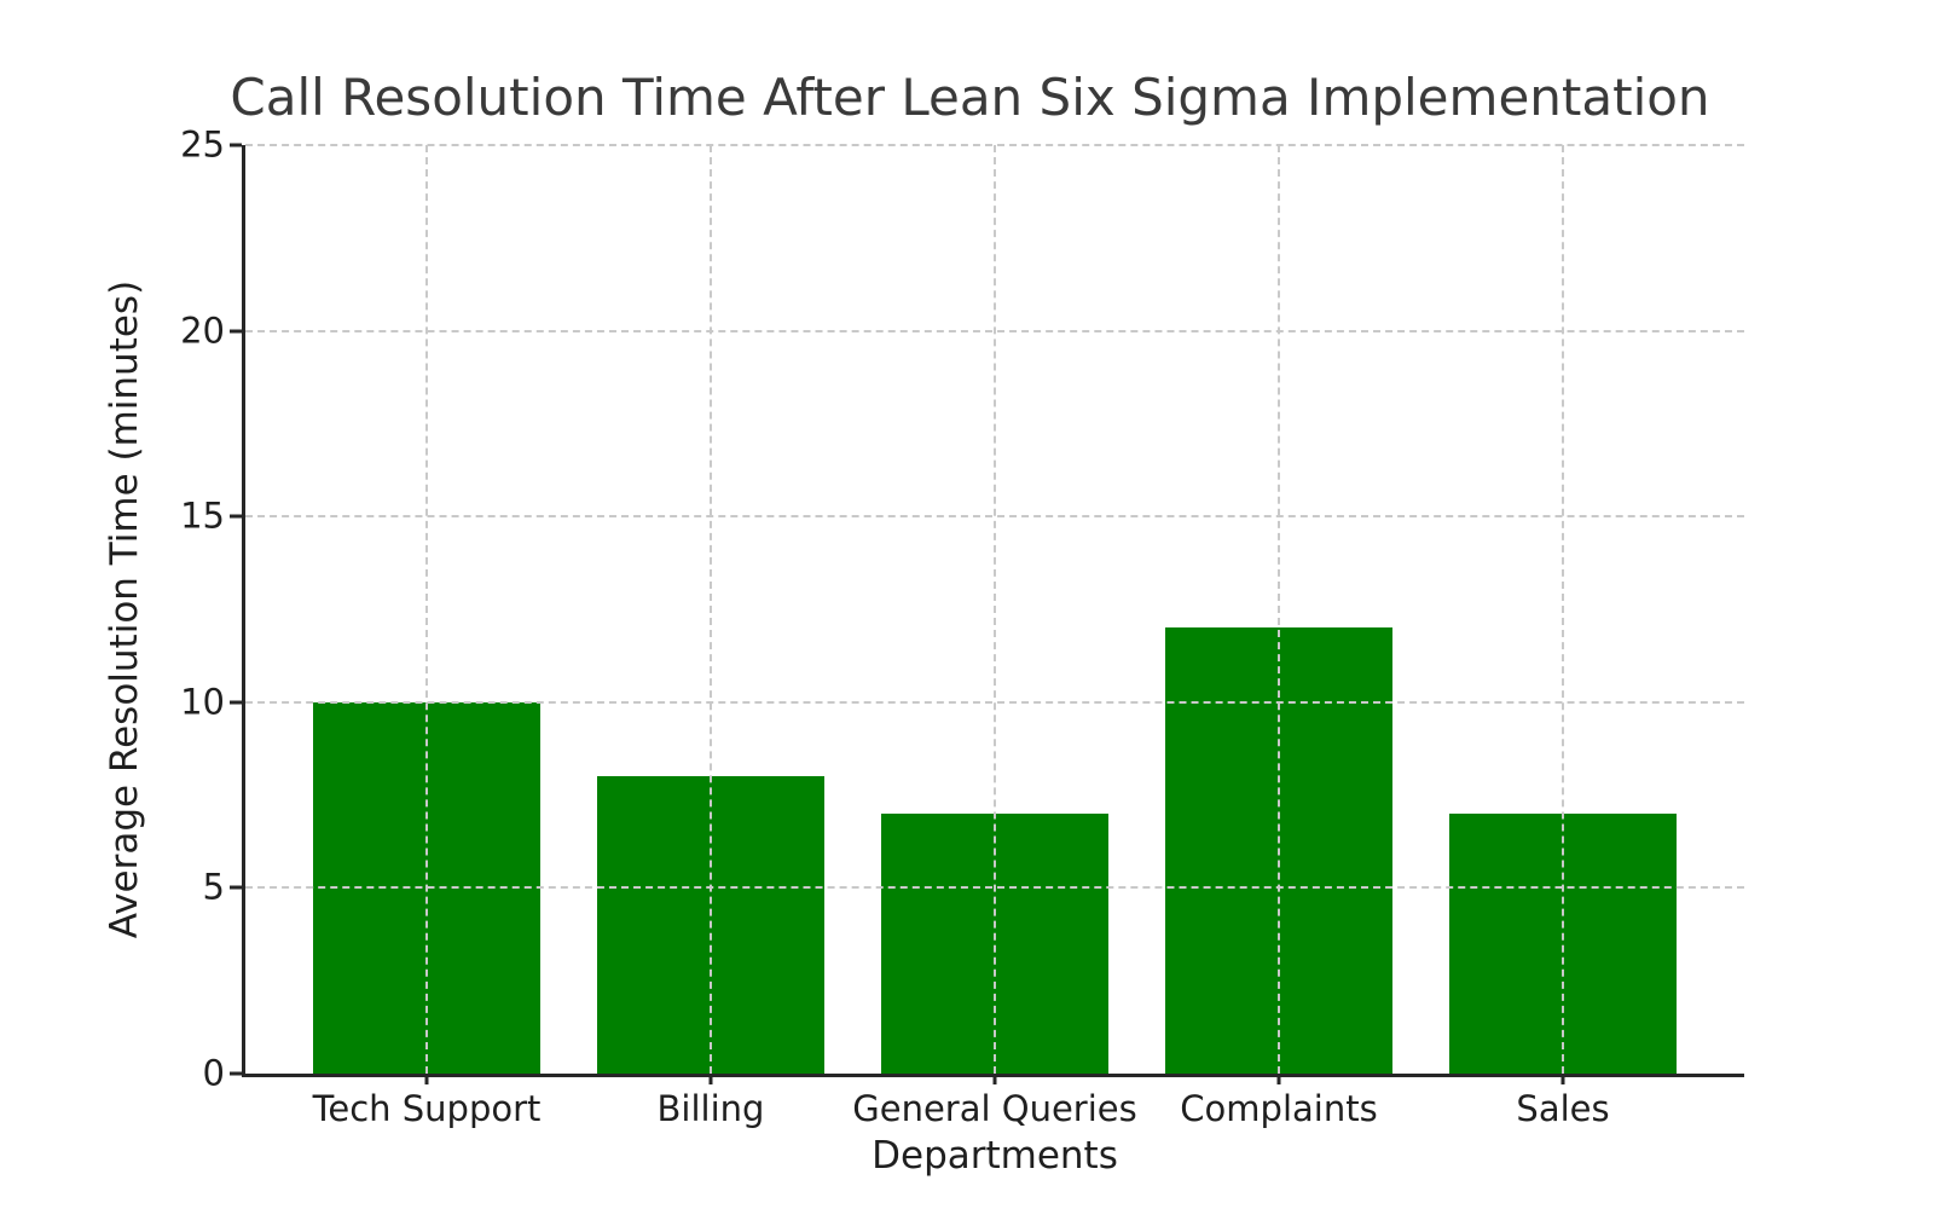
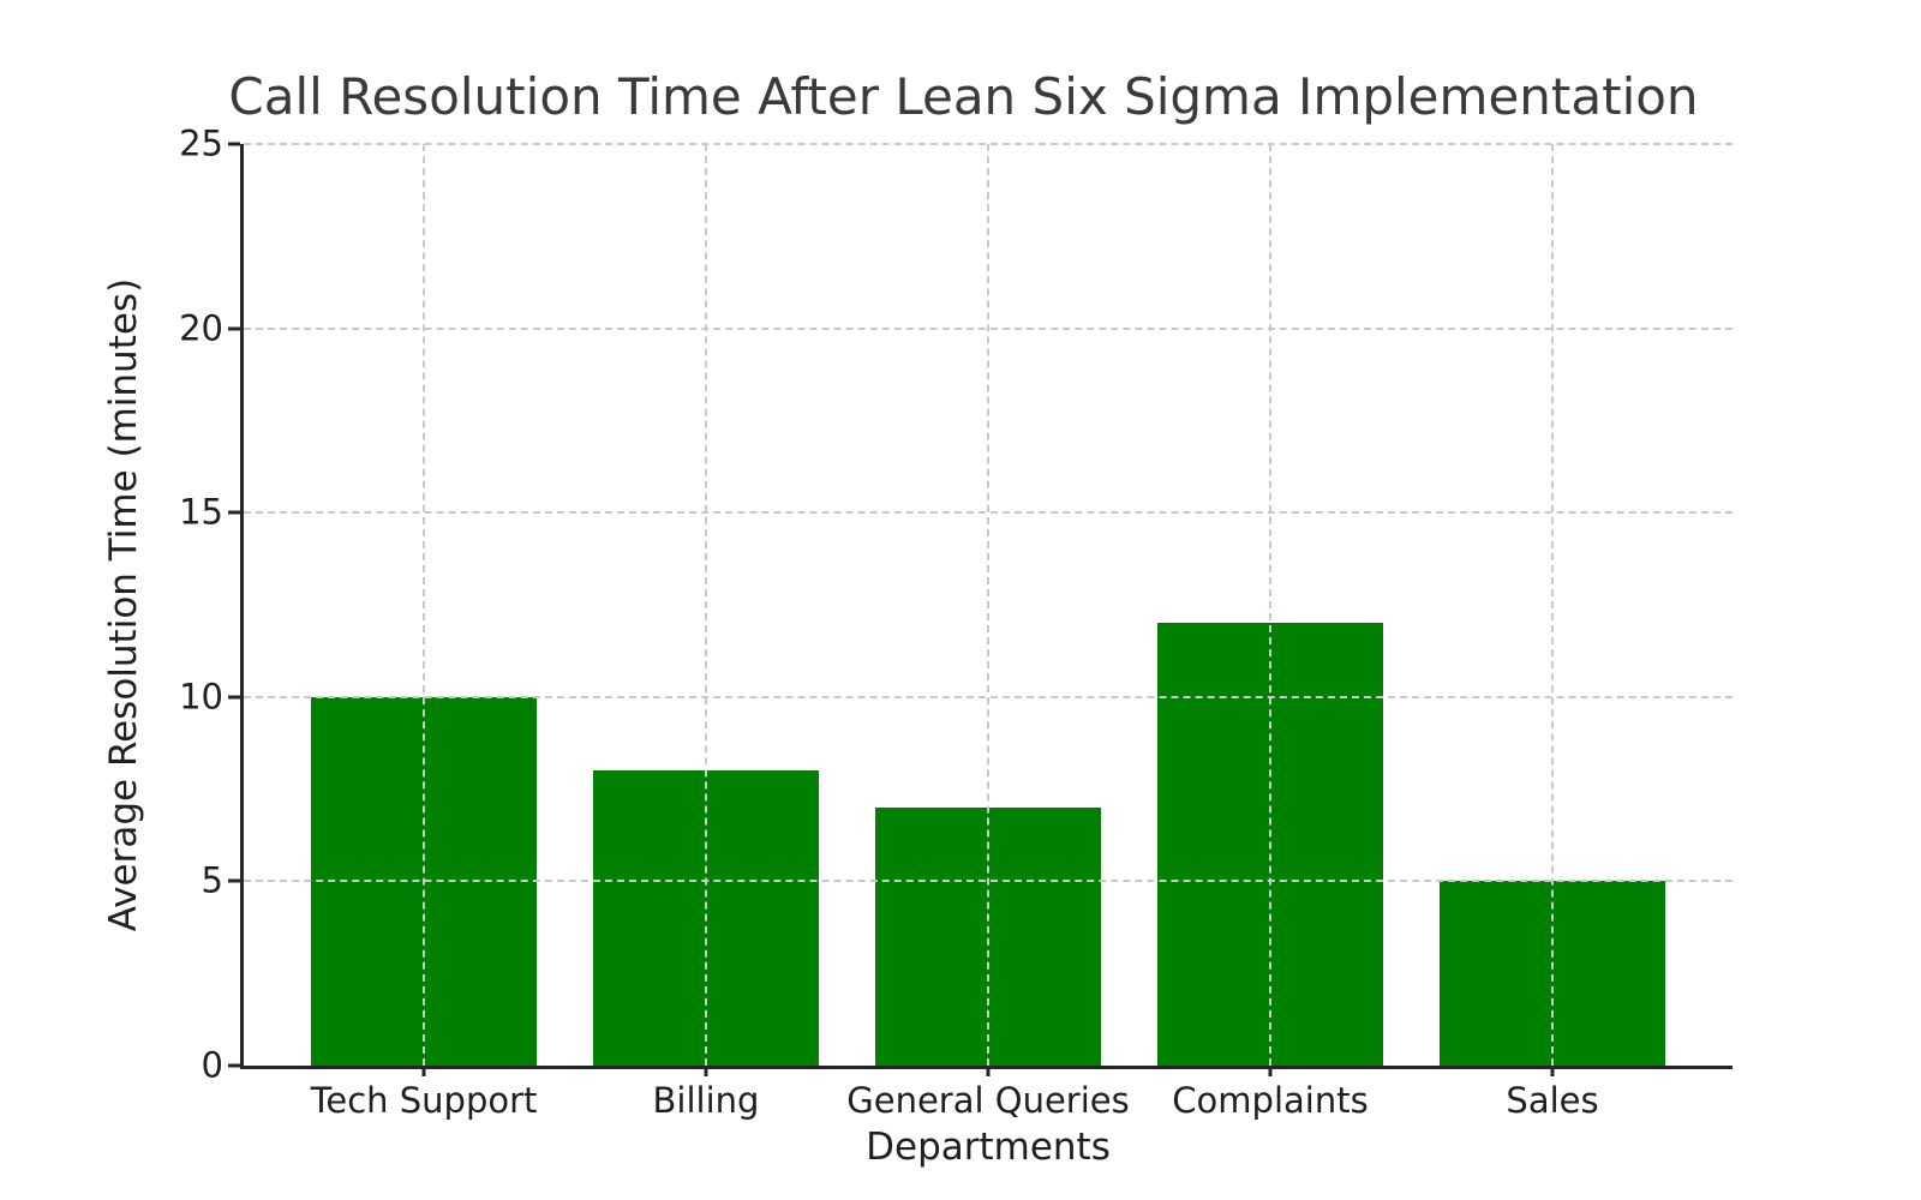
Sales: 7 -> 5
